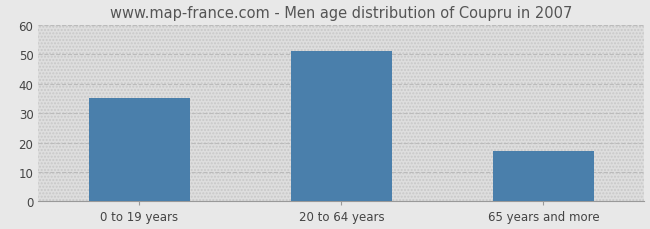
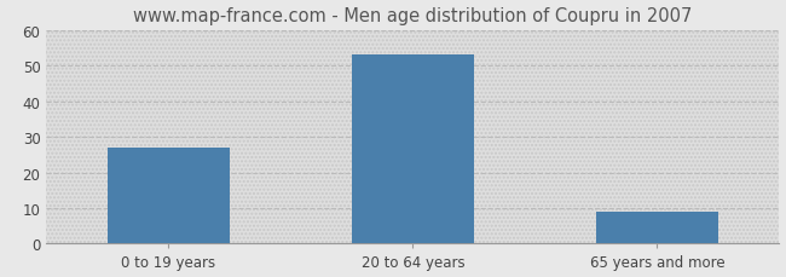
0 to 19 years: 35 -> 27
20 to 64 years: 51 -> 53
65 years and more: 17 -> 9
